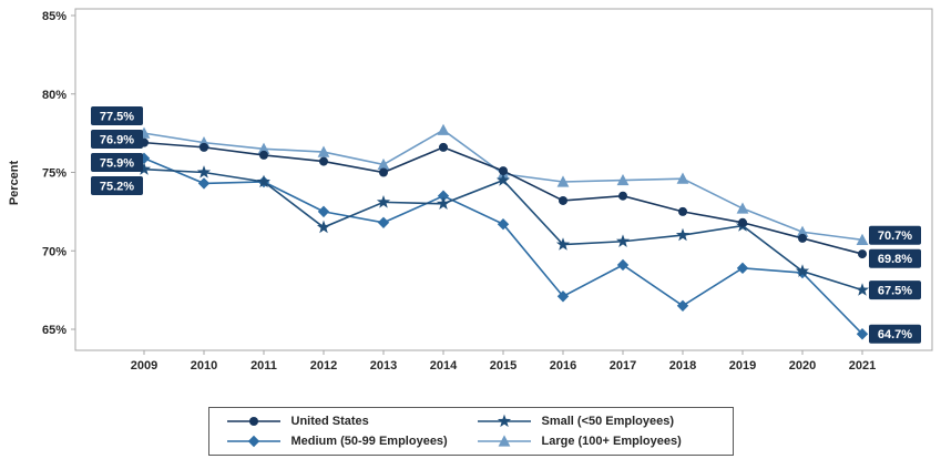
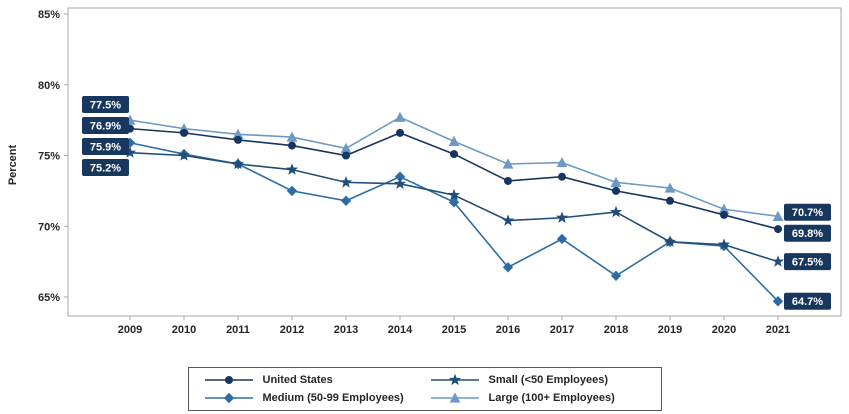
Medium (50-99 Employees)/2010: 74.3% -> 75.1%
Small (<50 Employees)/2012: 71.5% -> 74.0%
Large (100+ Employees)/2015: 74.9% -> 76.0%
Small (<50 Employees)/2015: 74.5% -> 72.2%
Large (100+ Employees)/2018: 74.6% -> 73.1%
Small (<50 Employees)/2019: 71.6% -> 68.9%
